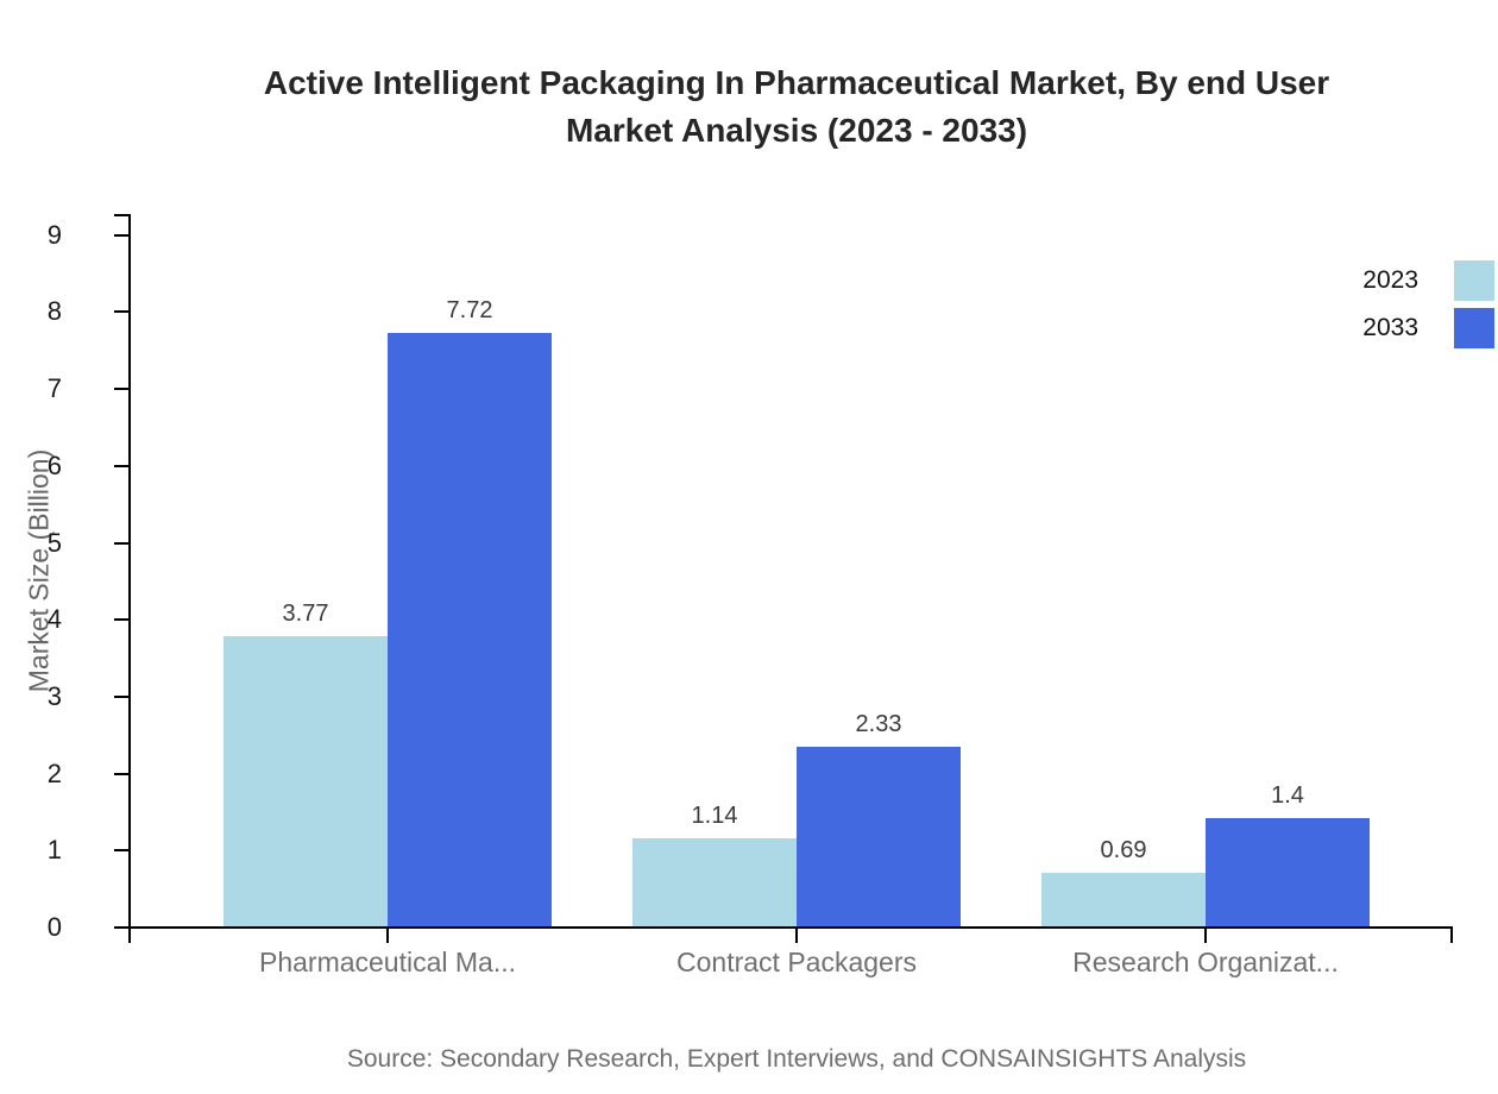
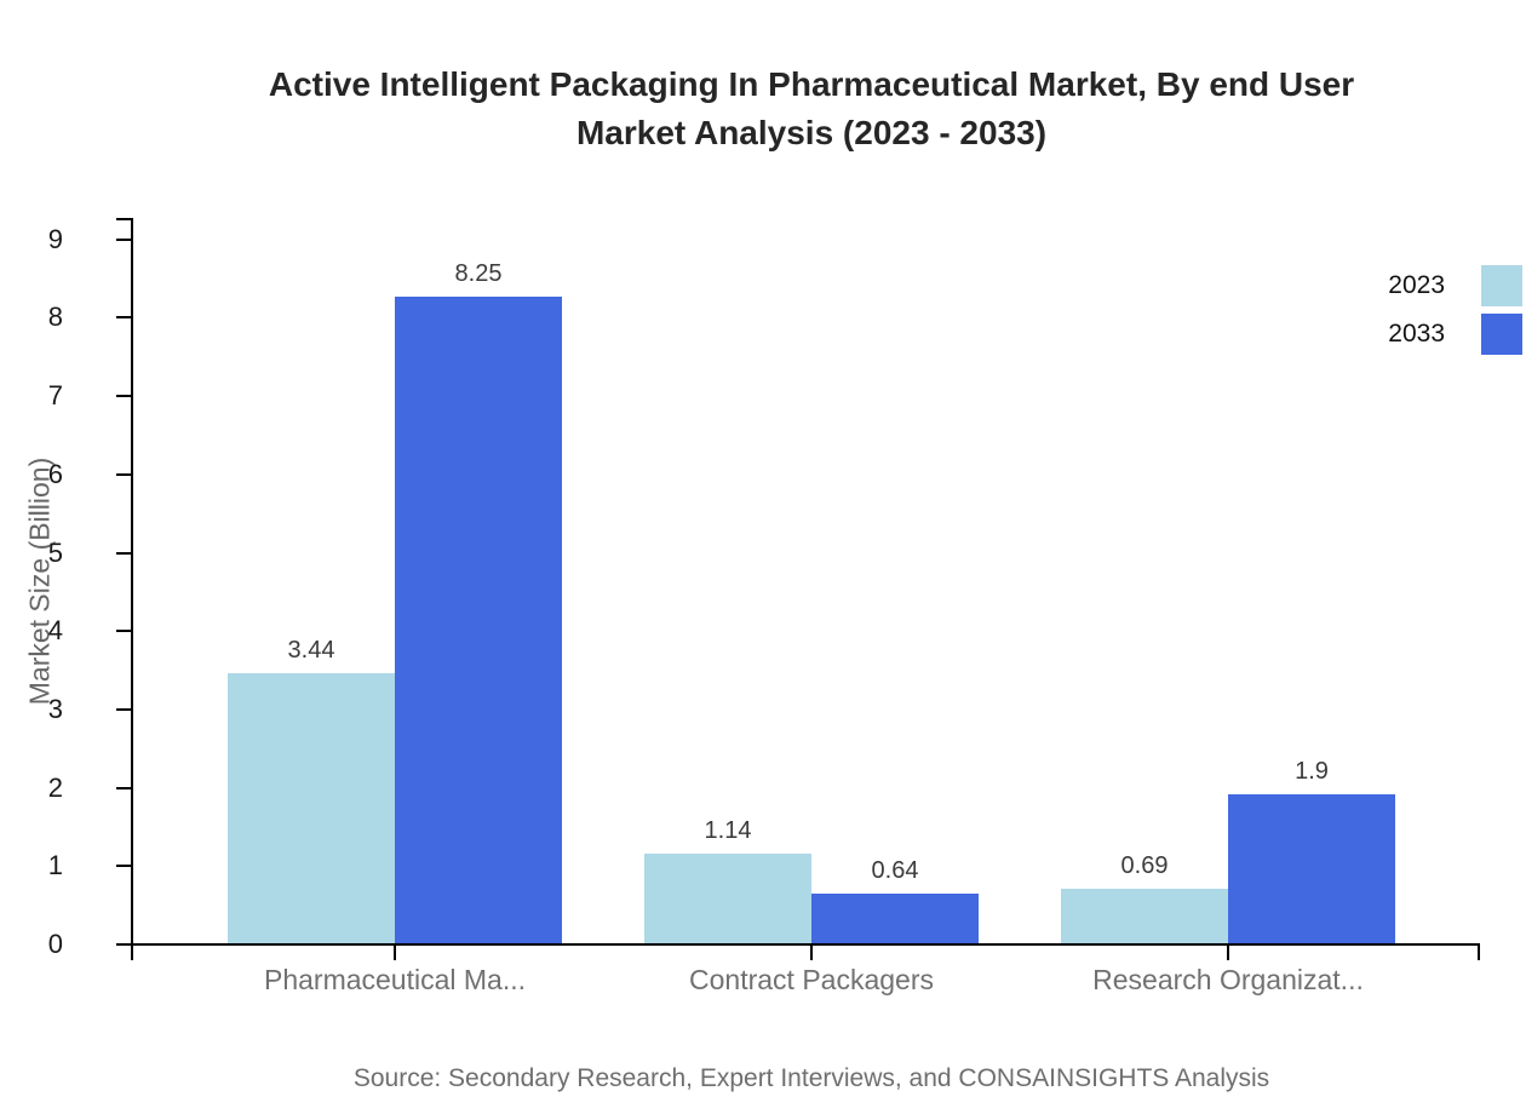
2023/Pharmaceutical Ma...: 3.77 -> 3.44
2033/Pharmaceutical Ma...: 7.72 -> 8.25
2033/Contract Packagers: 2.33 -> 0.64
2033/Research Organizat...: 1.4 -> 1.9
